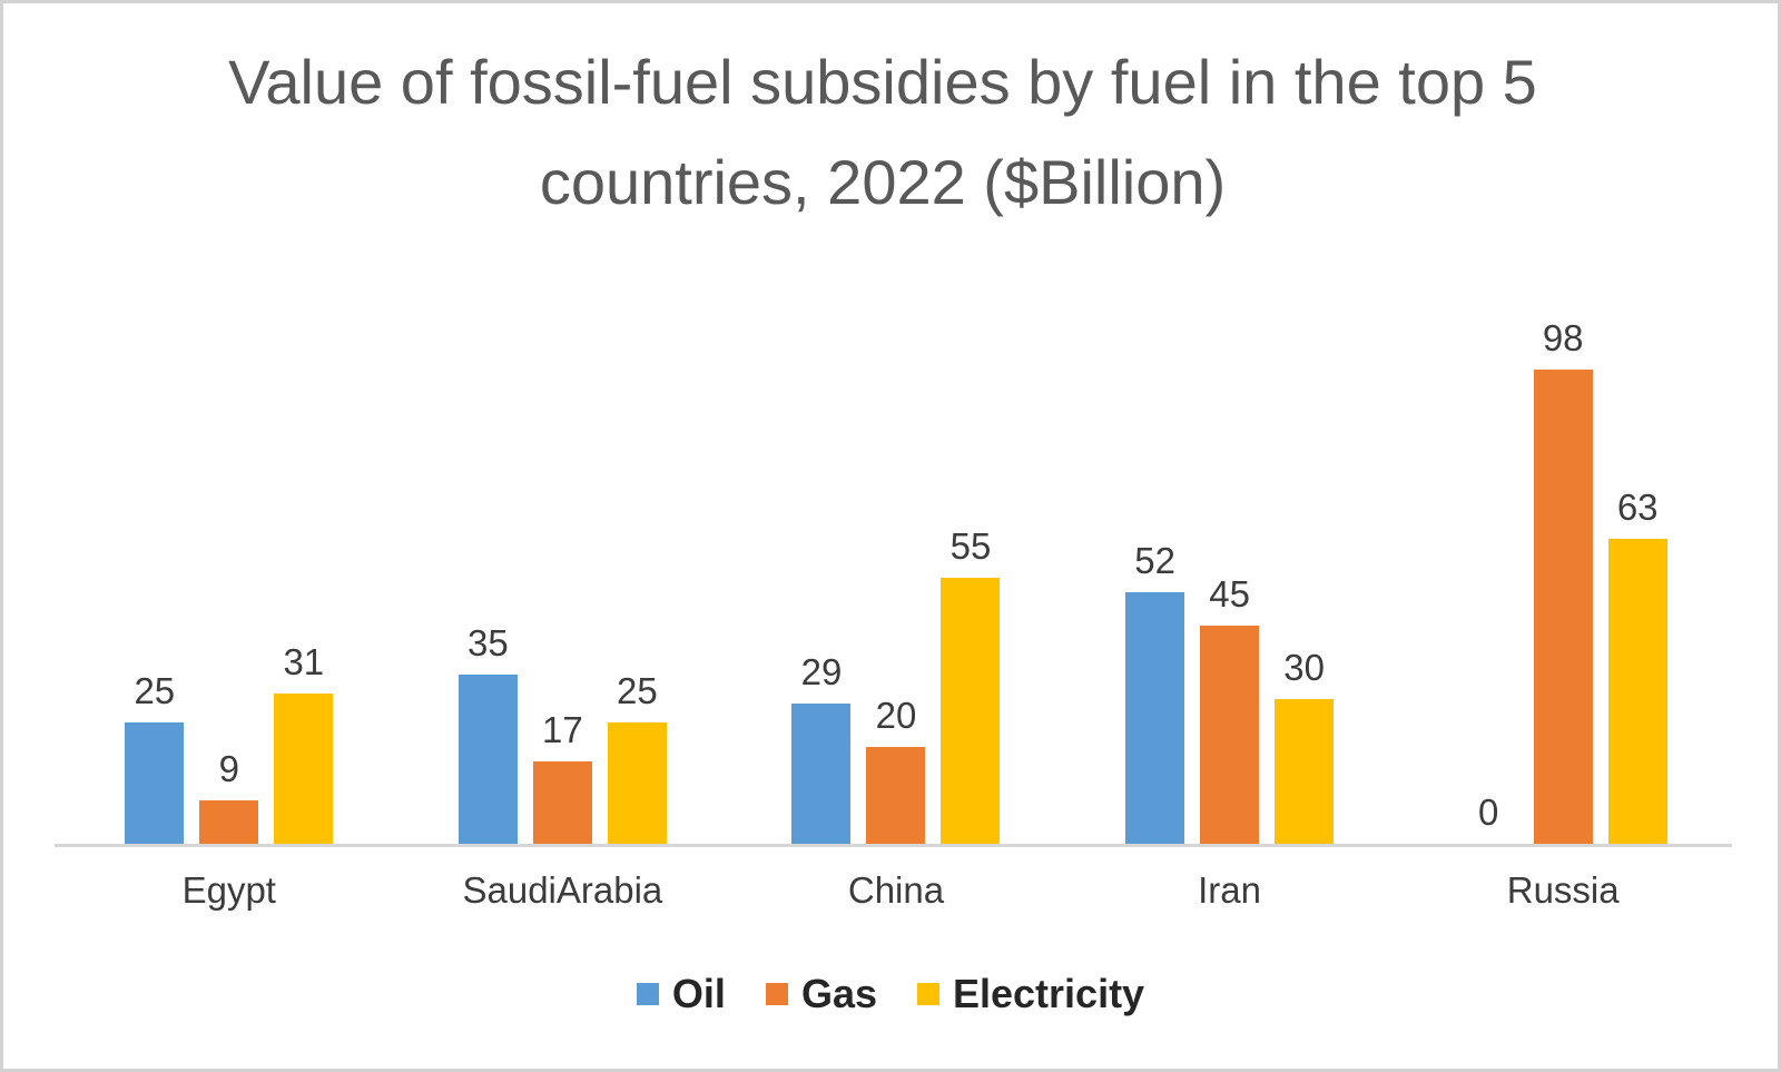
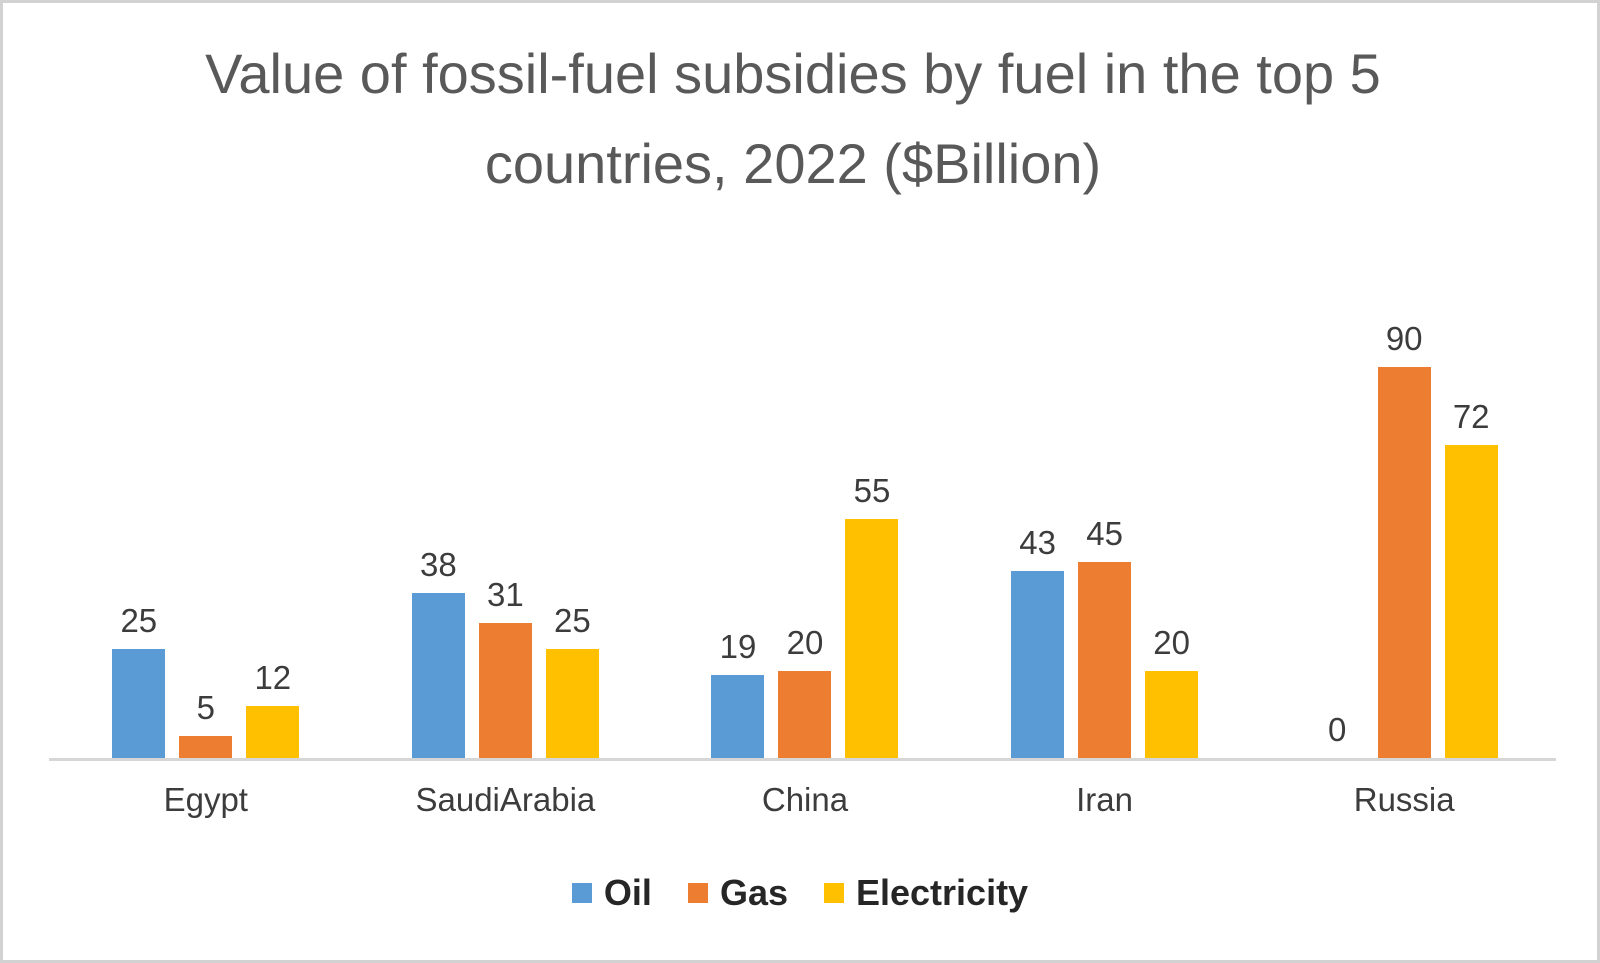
Gas/Egypt: 9 -> 5
Electricity/Egypt: 31 -> 12
Oil/SaudiArabia: 35 -> 38
Gas/SaudiArabia: 17 -> 31
Oil/China: 29 -> 19
Oil/Iran: 52 -> 43
Electricity/Iran: 30 -> 20
Gas/Russia: 98 -> 90
Electricity/Russia: 63 -> 72
